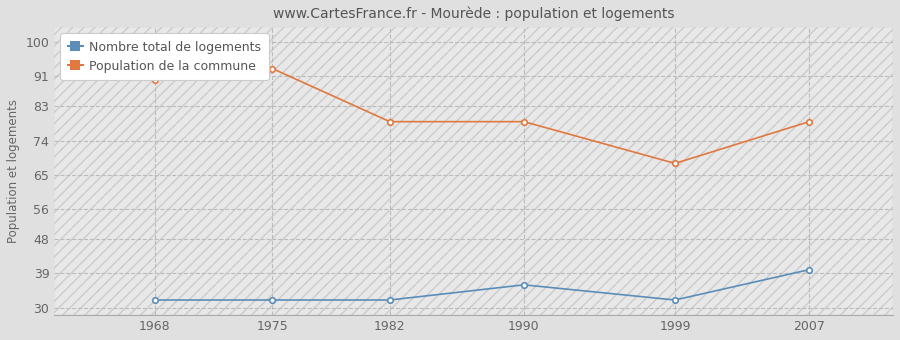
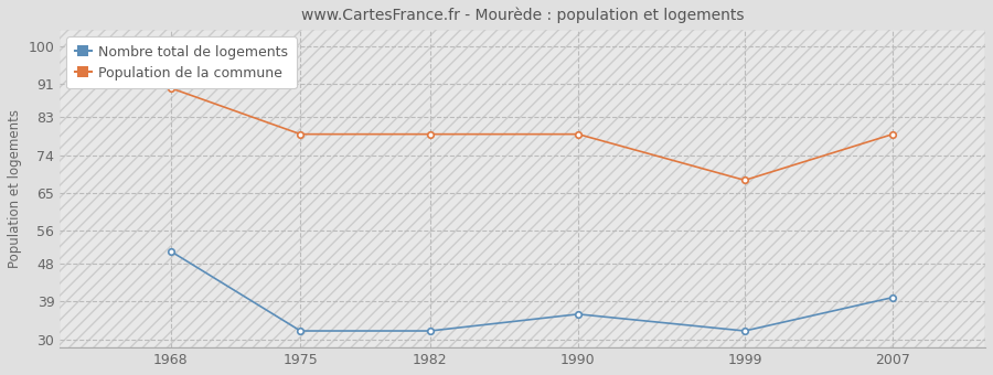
Nombre total de logements/1968: 32 -> 51
Population de la commune/1975: 93 -> 79
